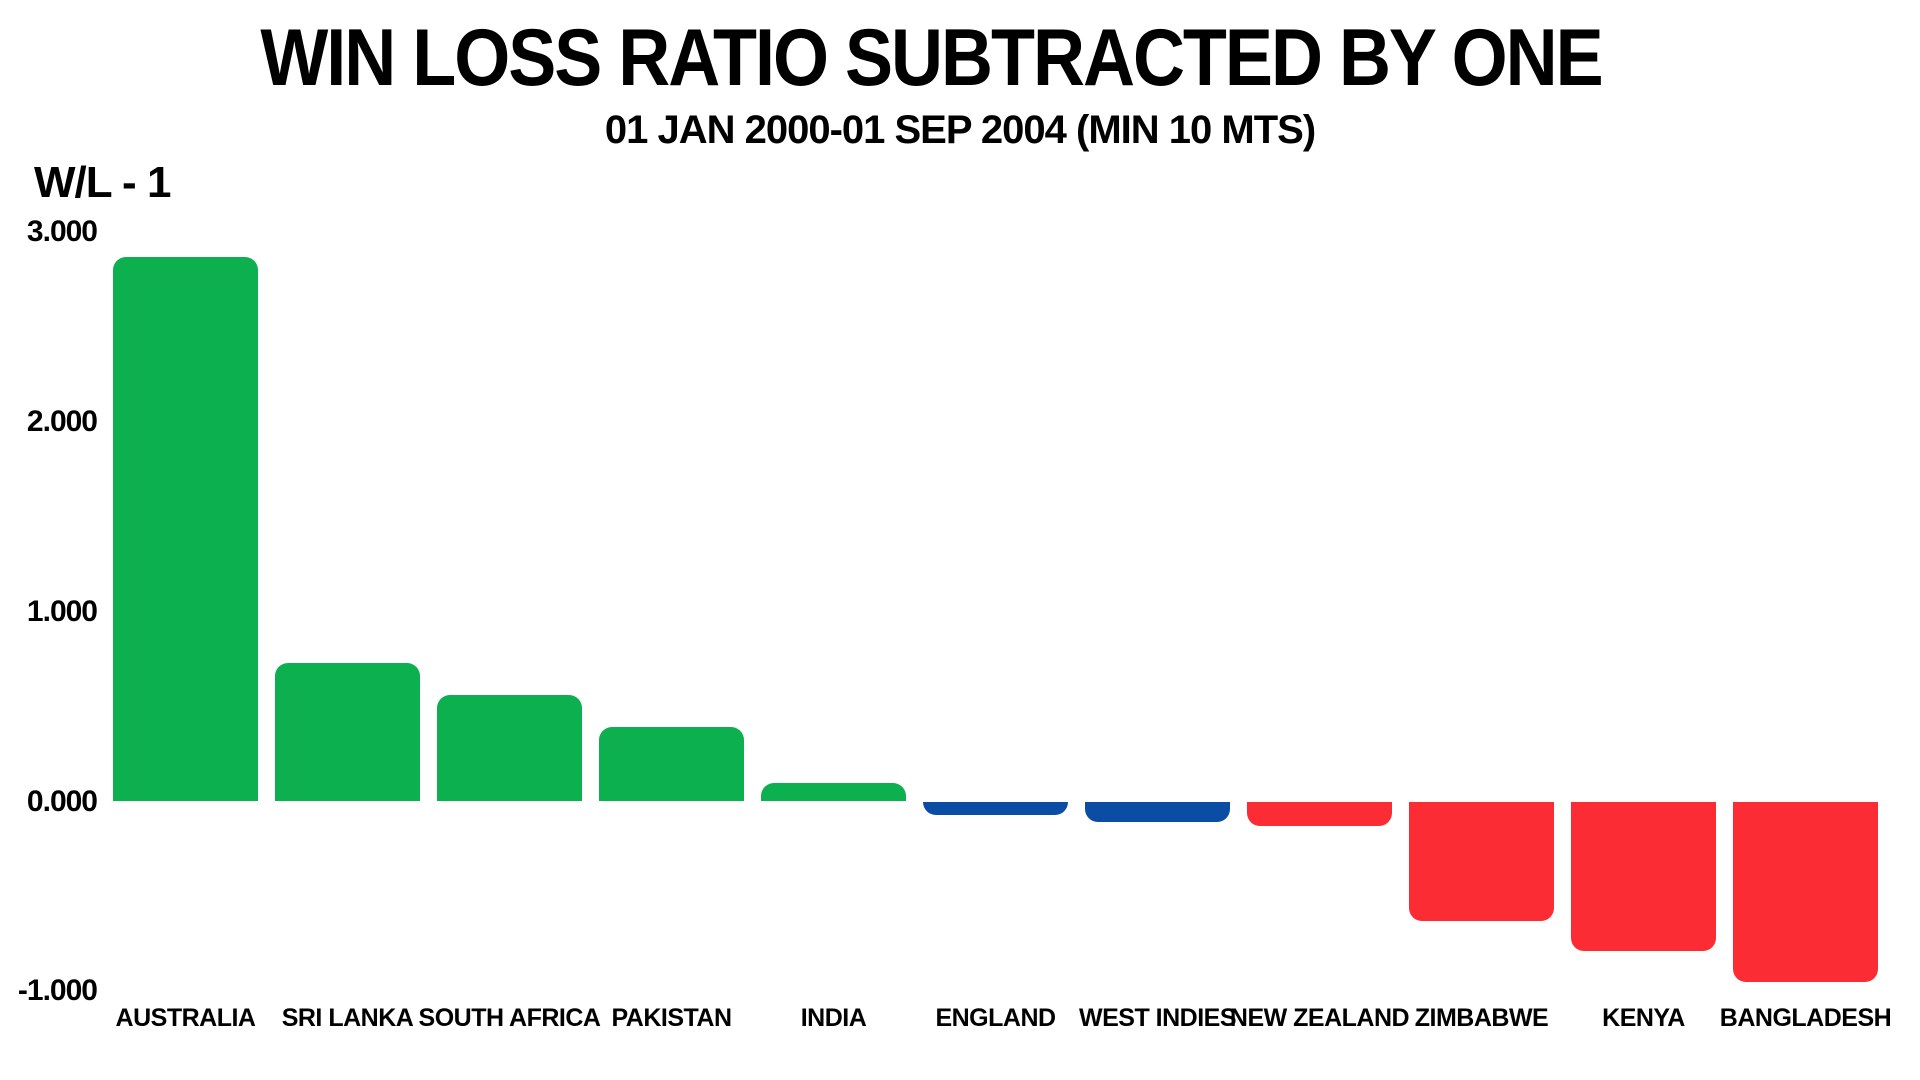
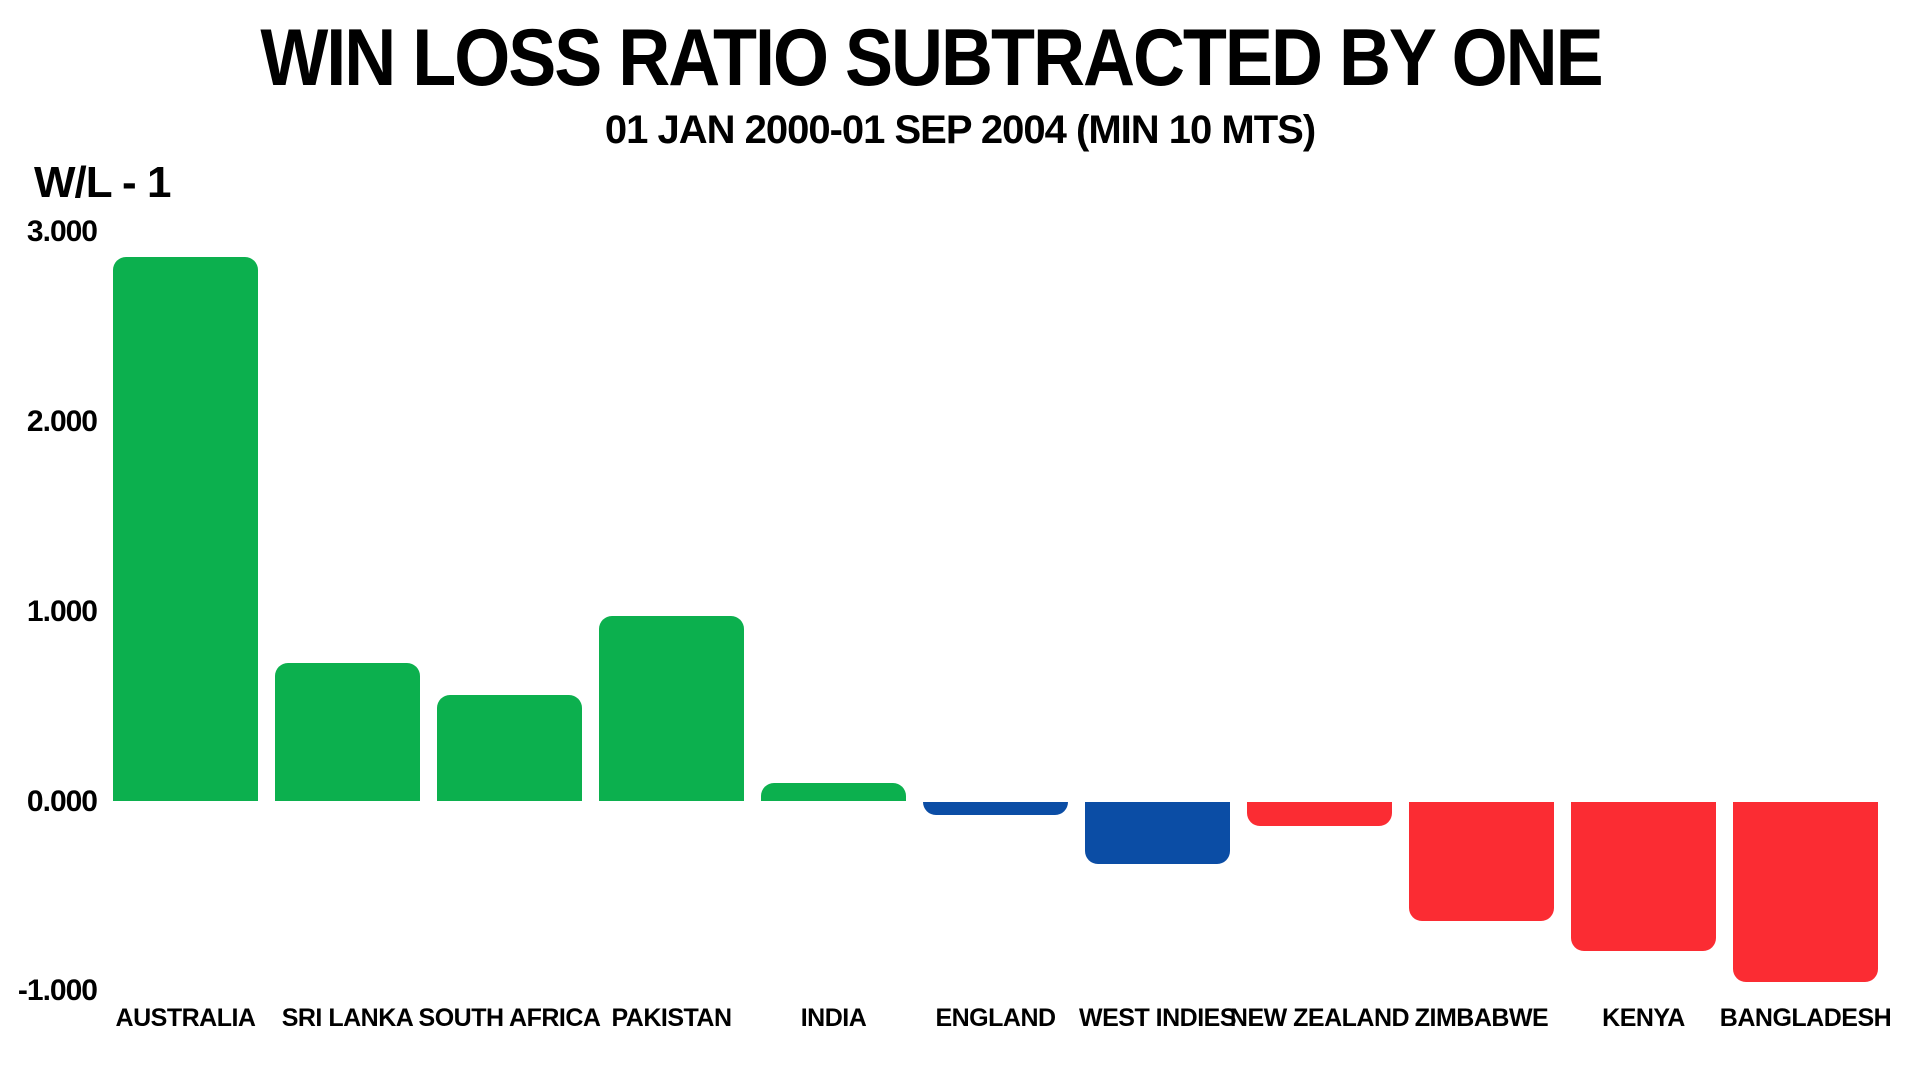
PAKISTAN: 0.39 -> 0.98
WEST INDIES: -0.11 -> -0.33
